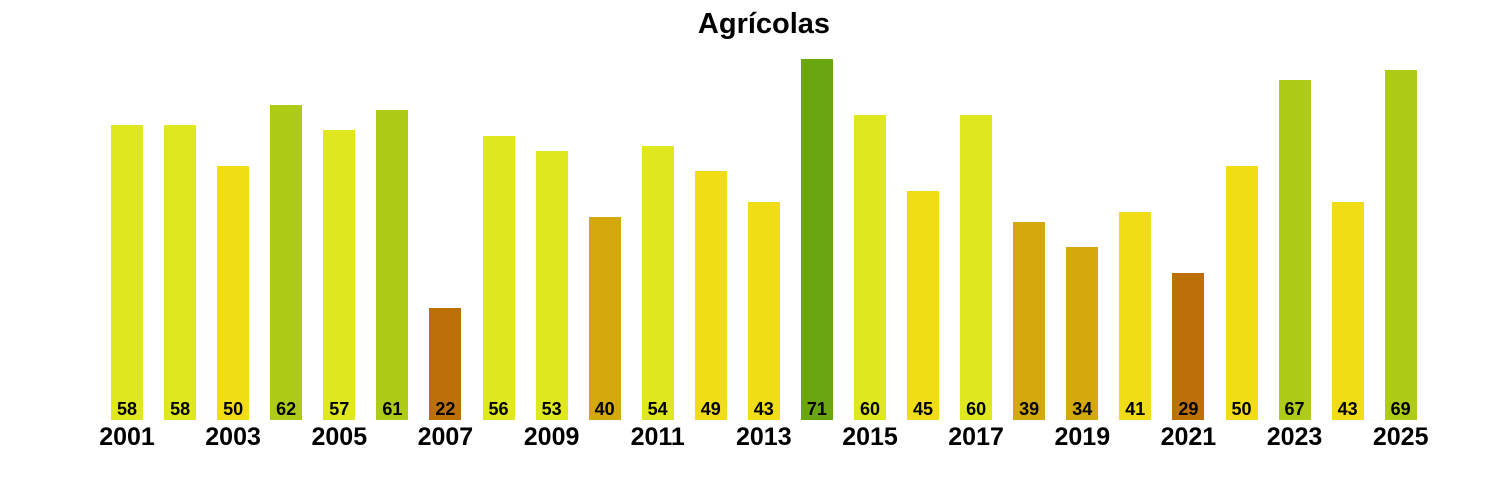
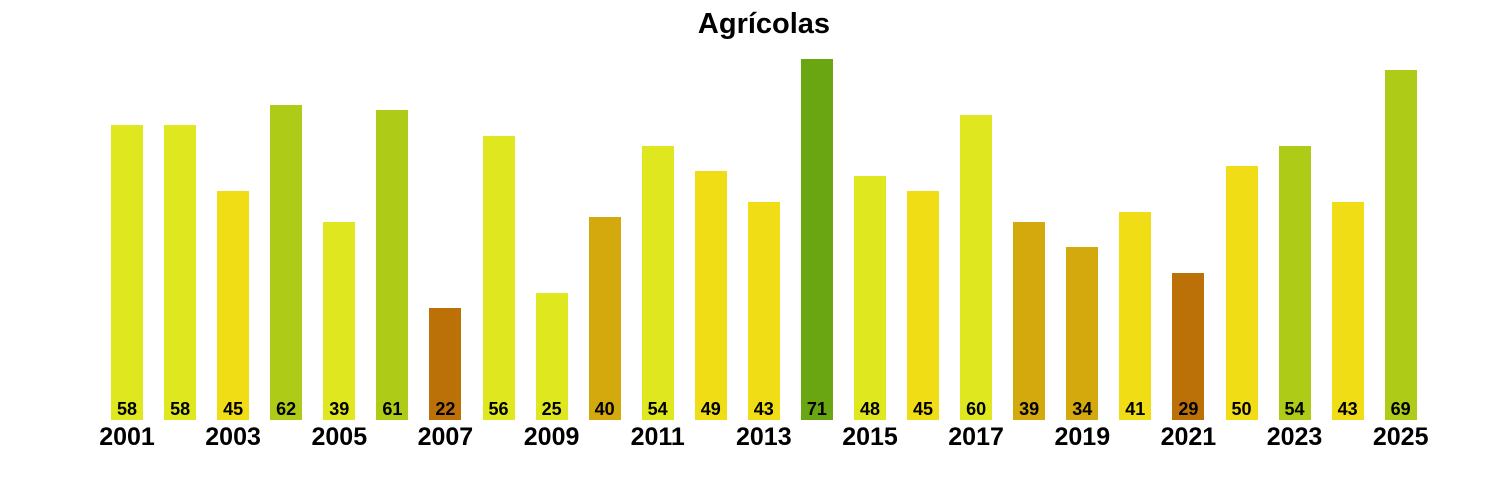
2003: 50 -> 45
2005: 57 -> 39
2009: 53 -> 25
2015: 60 -> 48
2023: 67 -> 54
